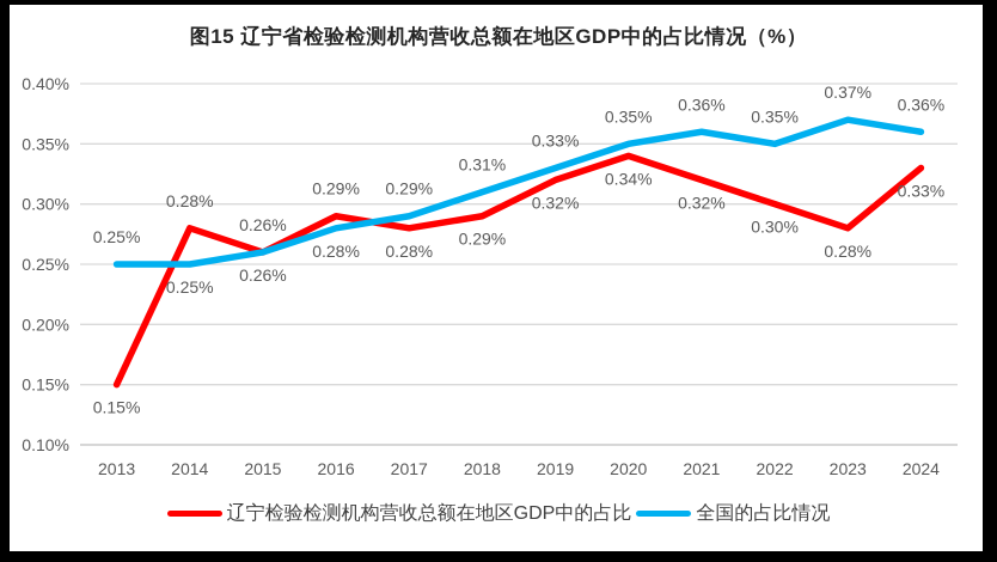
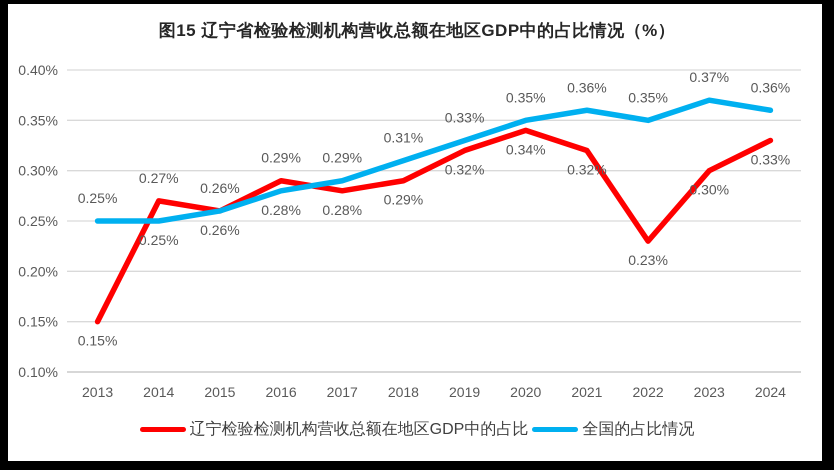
辽宁检验检测机构营收总额在地区GDP中的占比/2014: 0.28% -> 0.27%
辽宁检验检测机构营收总额在地区GDP中的占比/2022: 0.30% -> 0.23%
辽宁检验检测机构营收总额在地区GDP中的占比/2023: 0.28% -> 0.30%
